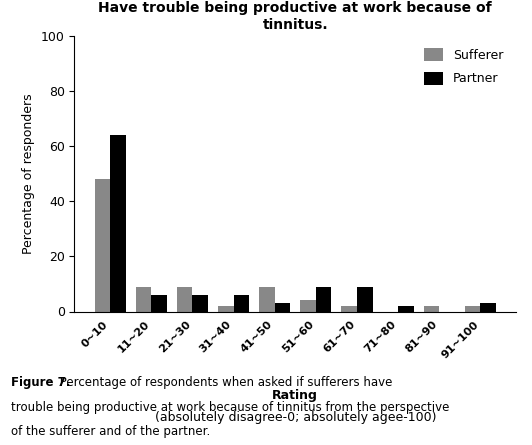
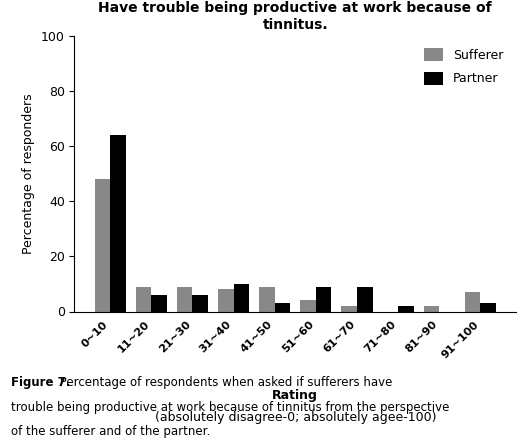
Sufferer/31~40: 2 -> 8
Partner/31~40: 6 -> 10
Sufferer/91~100: 2 -> 7
